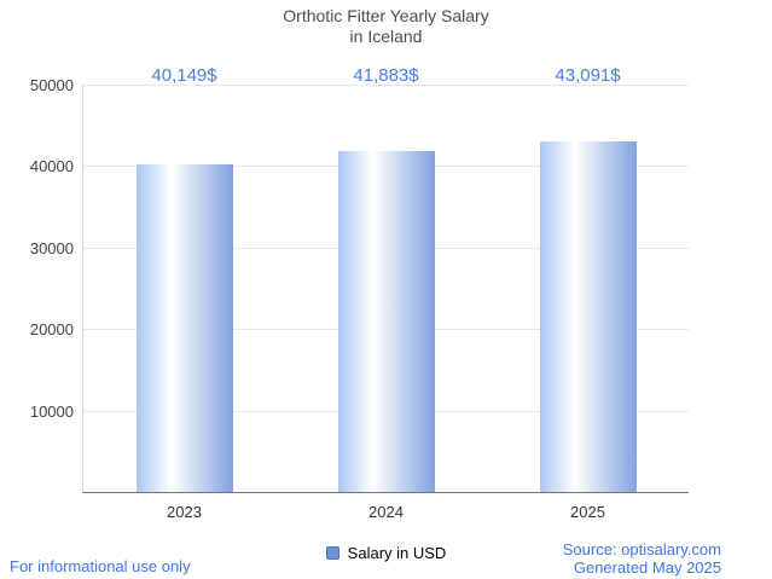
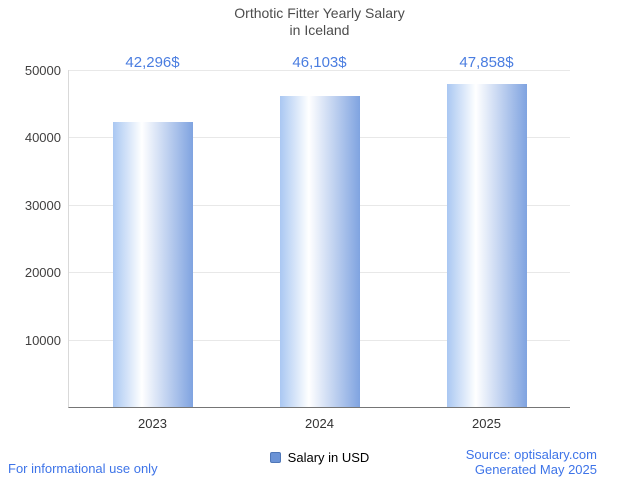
2023: 40,149 -> 42,296
2024: 41,883 -> 46,103
2025: 43,091 -> 47,858
